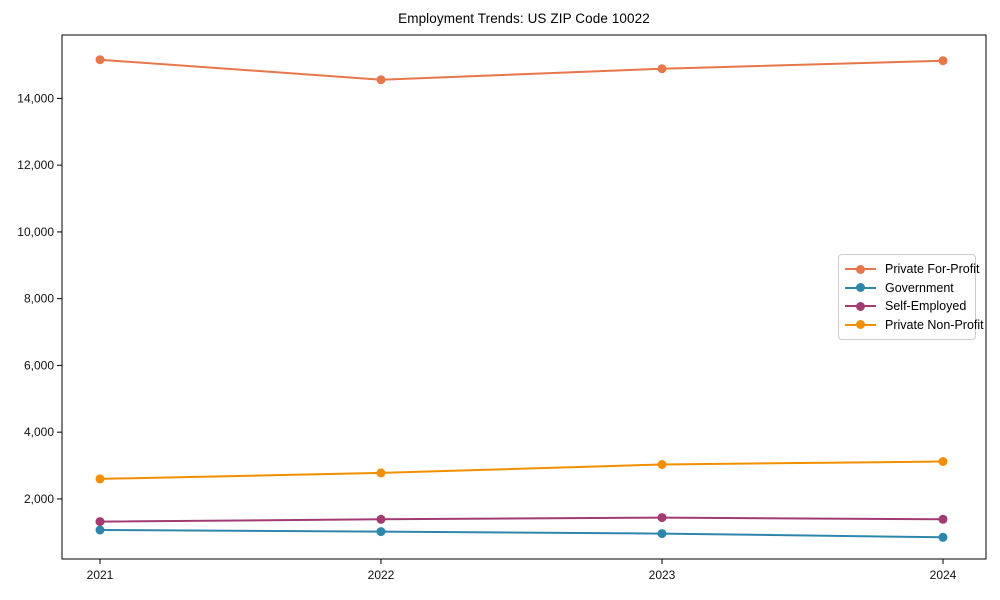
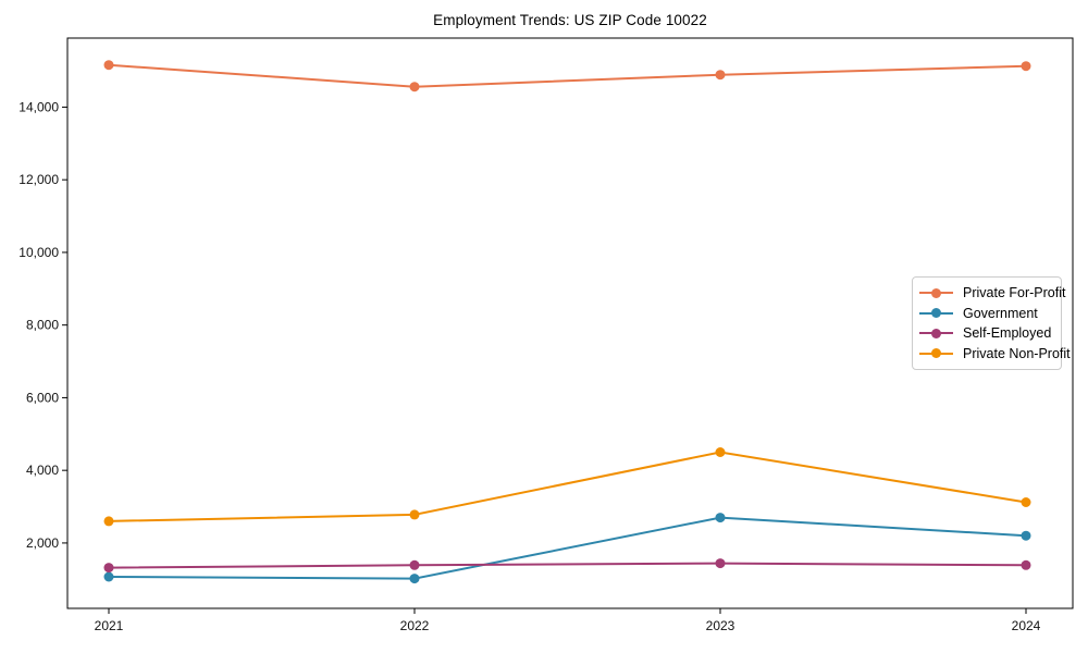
Government/2023: 1000 -> 2700
Private Non-Profit/2023: 3000 -> 4500
Government/2024: 800 -> 2200
